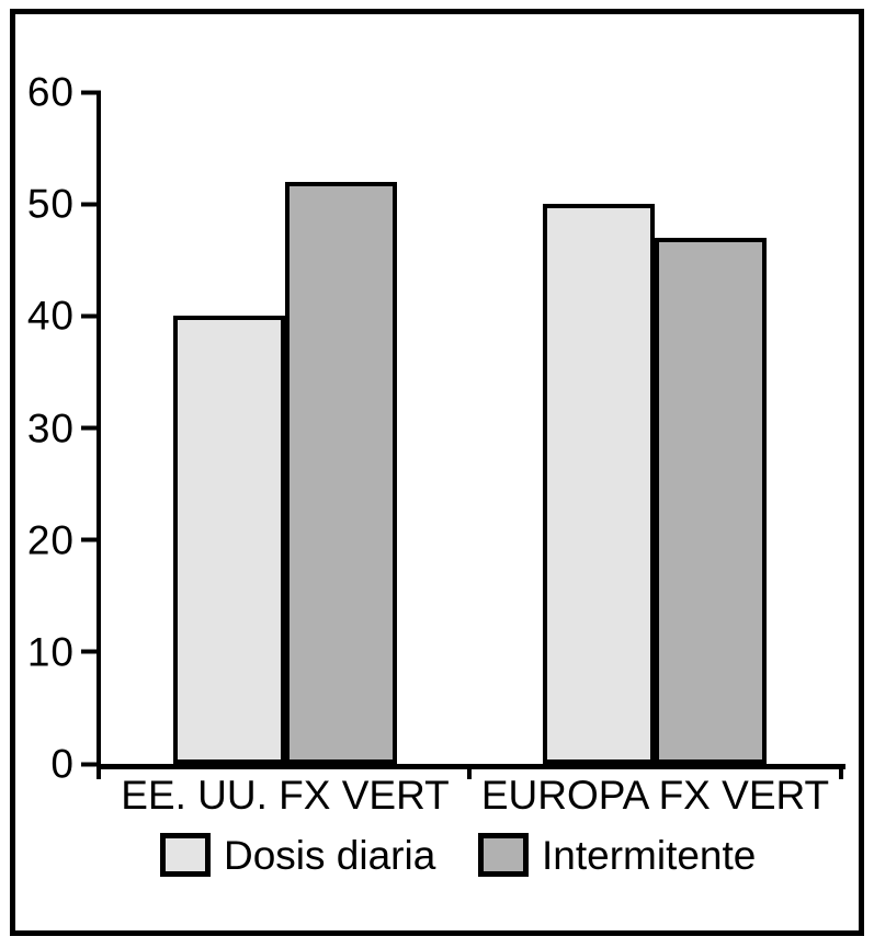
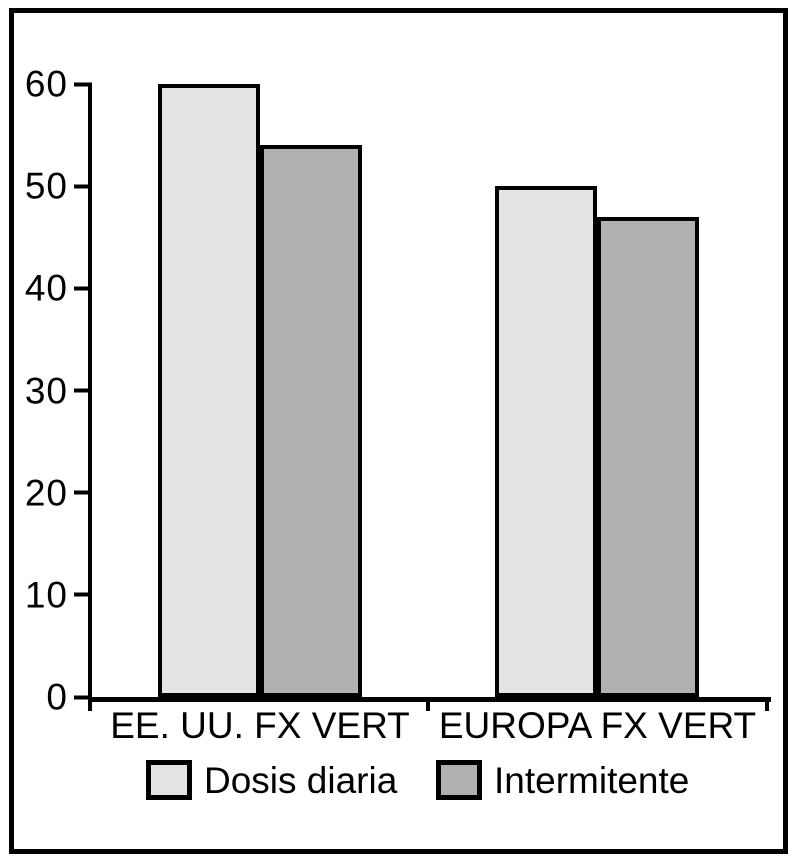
Dosis diaria/EE. UU. FX VERT: 40 -> 60
Intermitente/EE. UU. FX VERT: 52 -> 54
